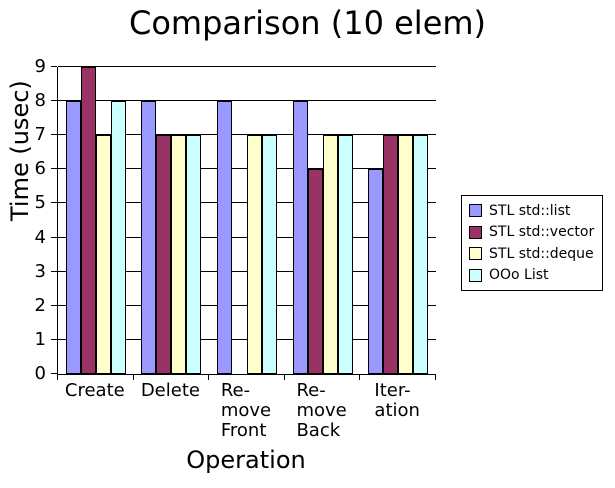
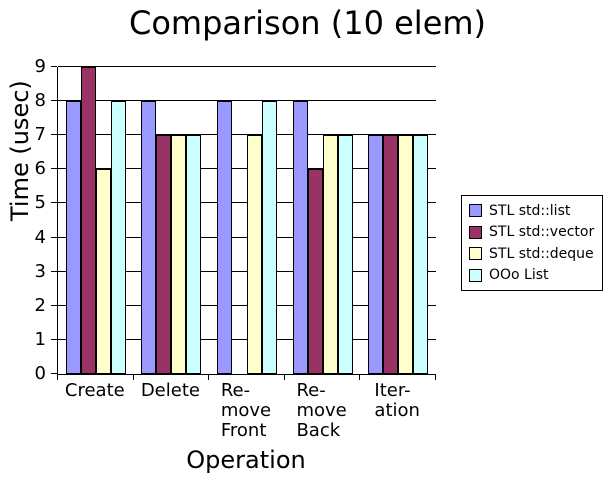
STL std::deque/Create: 7 -> 6
OOo List/Re- move Front: 7 -> 8
STL std::list/Iter- ation: 6 -> 7
